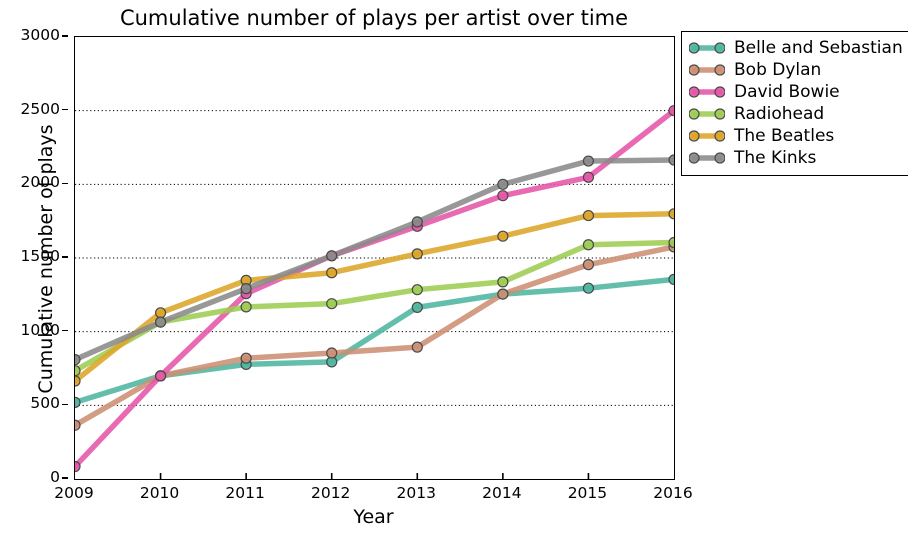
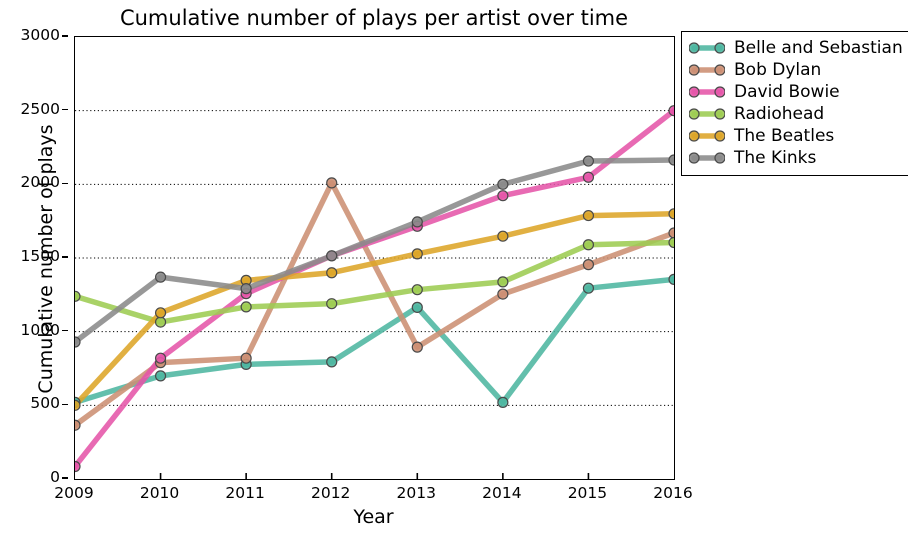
Radiohead/2009: 740 -> 1240
The Beatles/2009: 660 -> 500
The Kinks/2009: 810 -> 930
Bob Dylan/2010: 700 -> 790
David Bowie/2010: 700 -> 820
The Kinks/2010: 1060 -> 1370
Bob Dylan/2012: 860 -> 2010
Belle and Sebastian/2014: 1260 -> 520
Bob Dylan/2016: 1580 -> 1670
